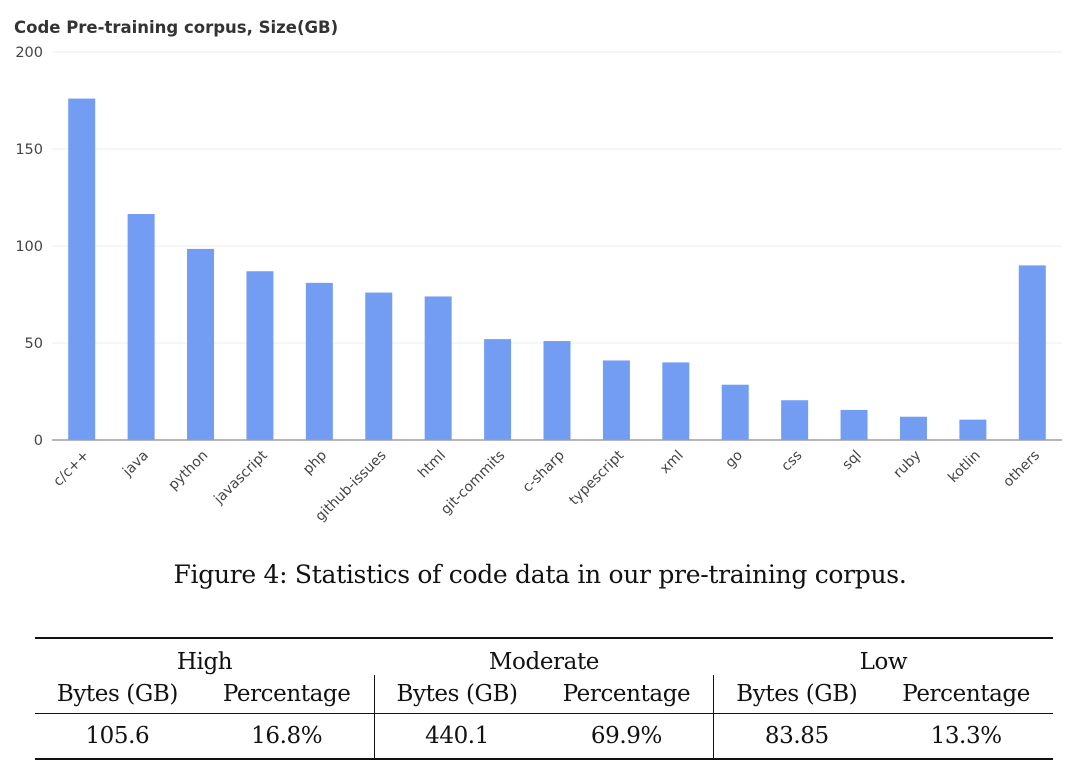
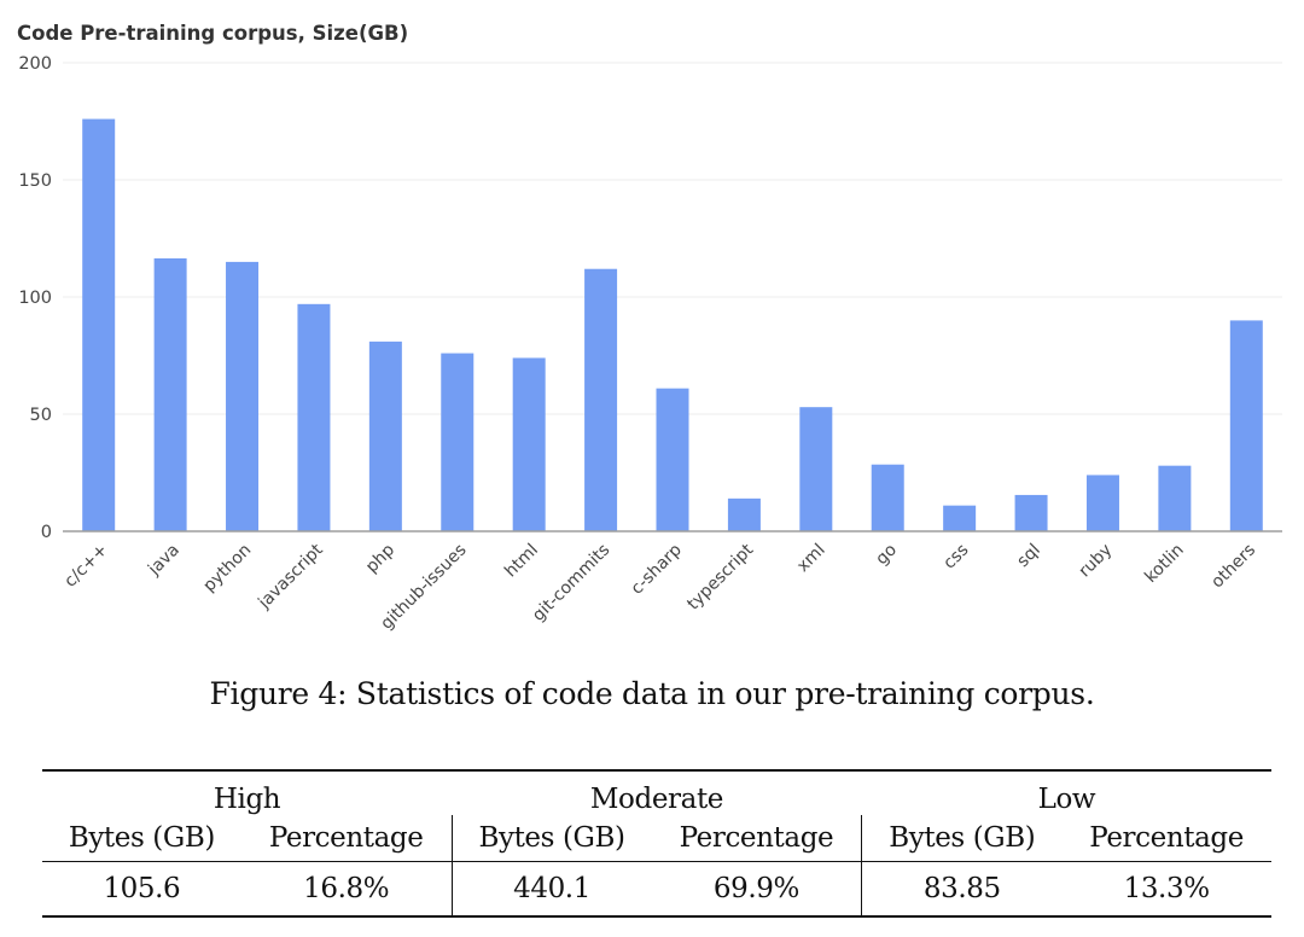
python: 98 -> 115
javascript: 87 -> 97
git-commits: 52 -> 112
c-sharp: 51 -> 61
typescript: 41 -> 14
xml: 40 -> 53
css: 20 -> 11
ruby: 12 -> 24
kotlin: 10 -> 28
